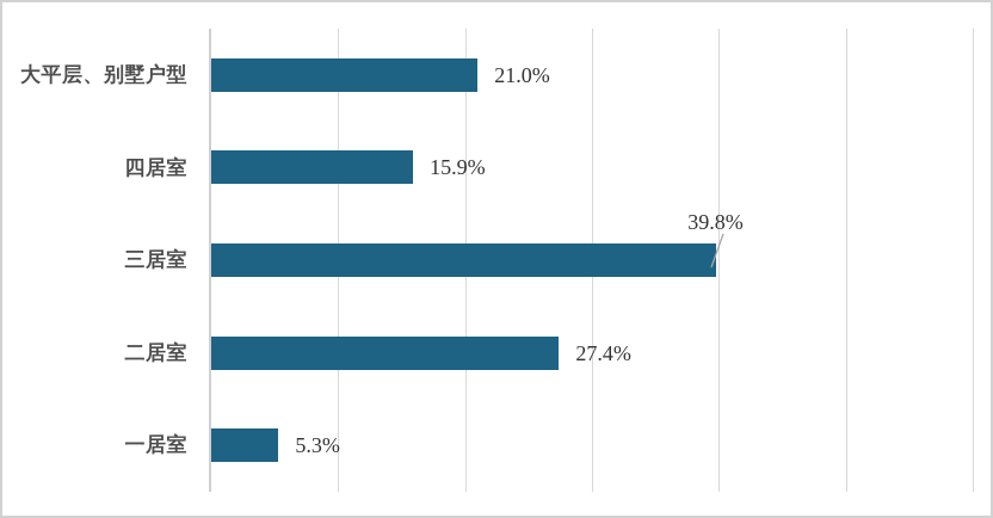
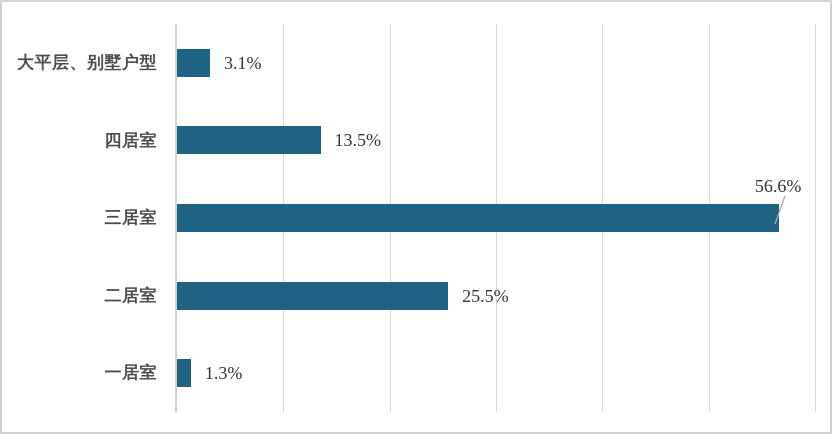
大平层、别墅户型: 21.0% -> 3.1%
四居室: 15.9% -> 13.5%
三居室: 39.8% -> 56.6%
二居室: 27.4% -> 25.5%
一居室: 5.3% -> 1.3%
